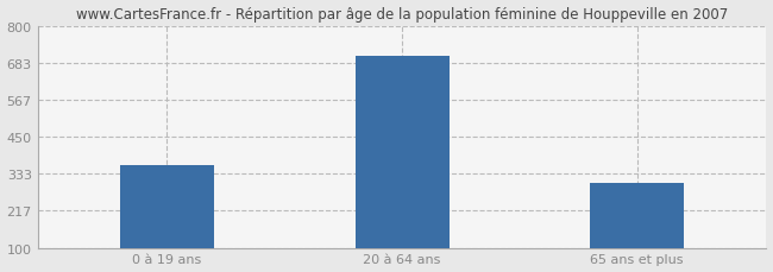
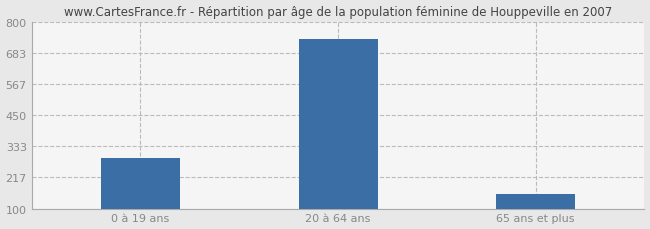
0 à 19 ans: 360 -> 290
20 à 64 ans: 705 -> 735
65 ans et plus: 305 -> 155
